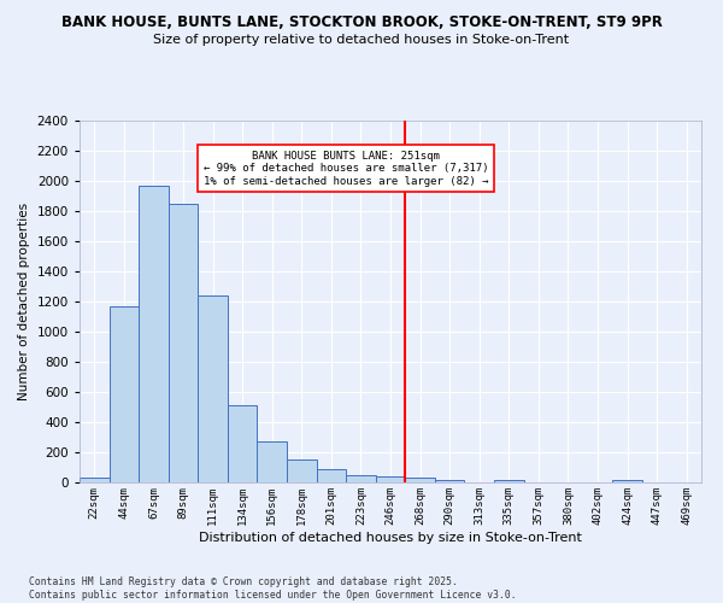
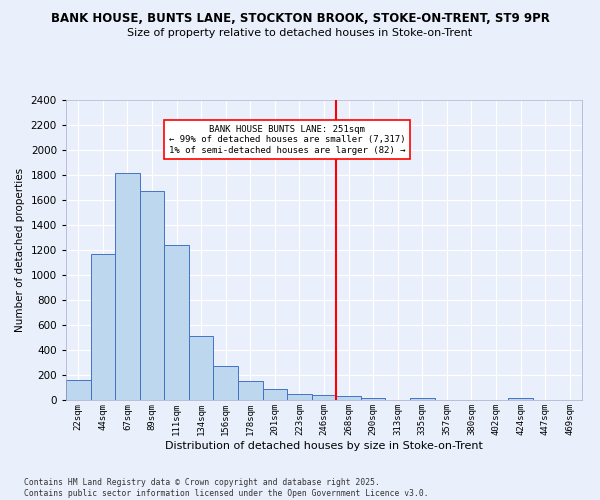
22sqm: 30 -> 160
67sqm: 1970 -> 1820
89sqm: 1850 -> 1670
